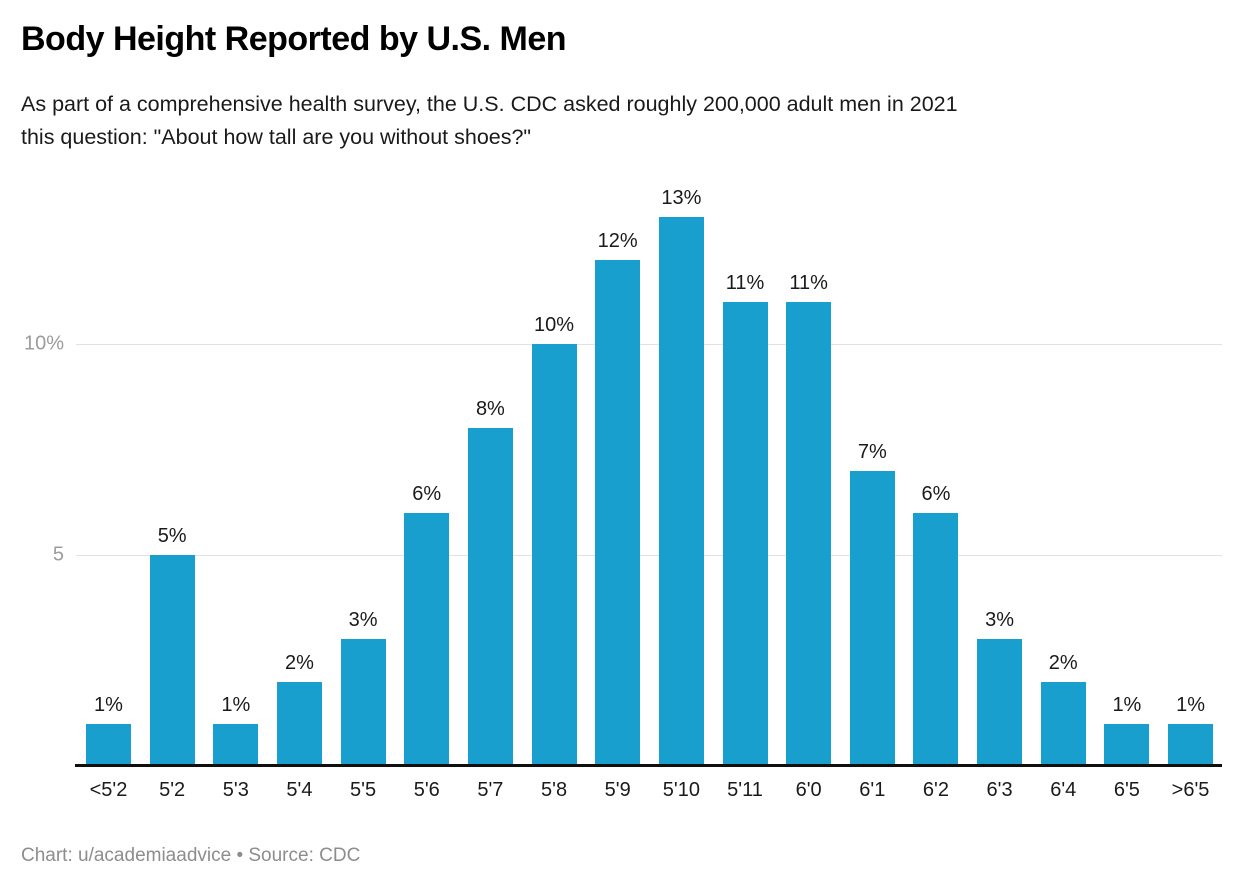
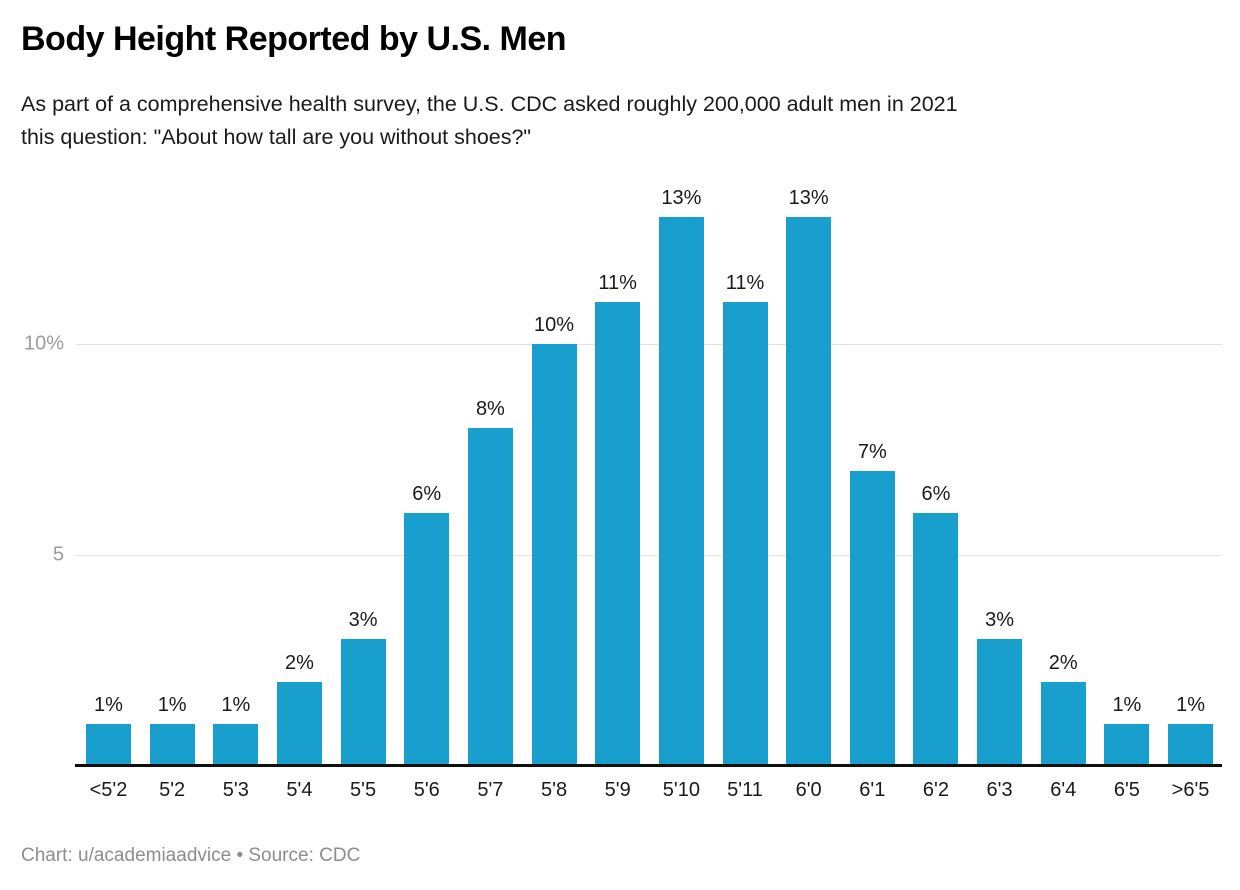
5'2: 5% -> 1%
5'9: 12% -> 11%
6'0: 11% -> 13%
